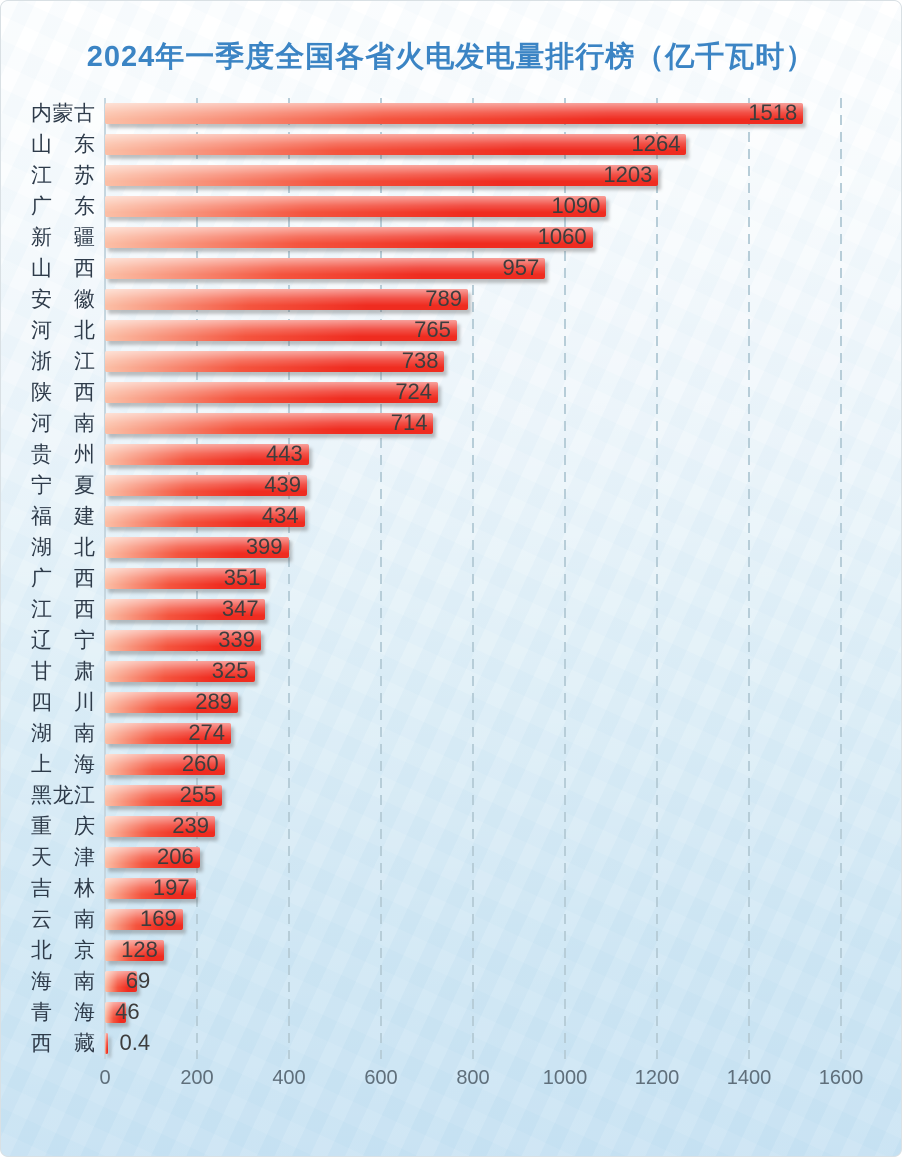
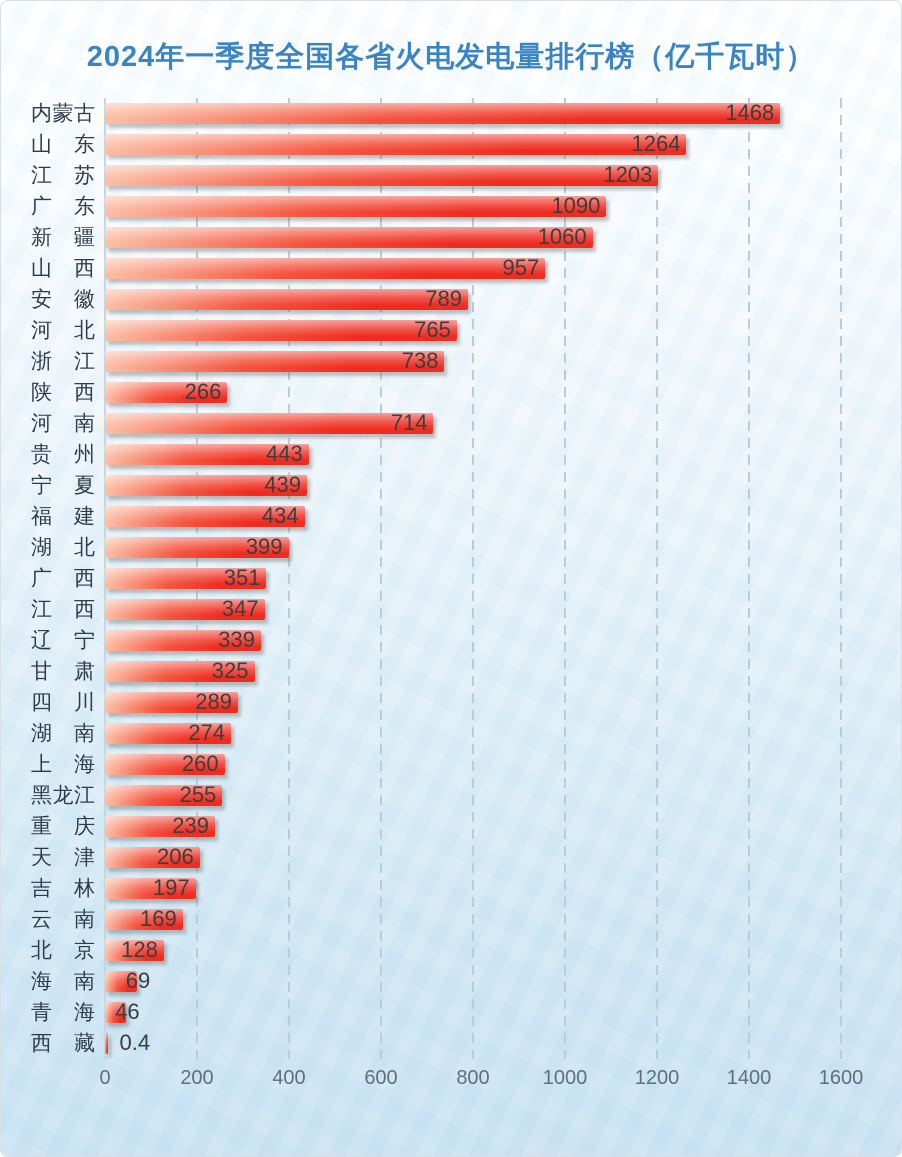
内蒙古: 1518 -> 1468
陕西: 724 -> 266
